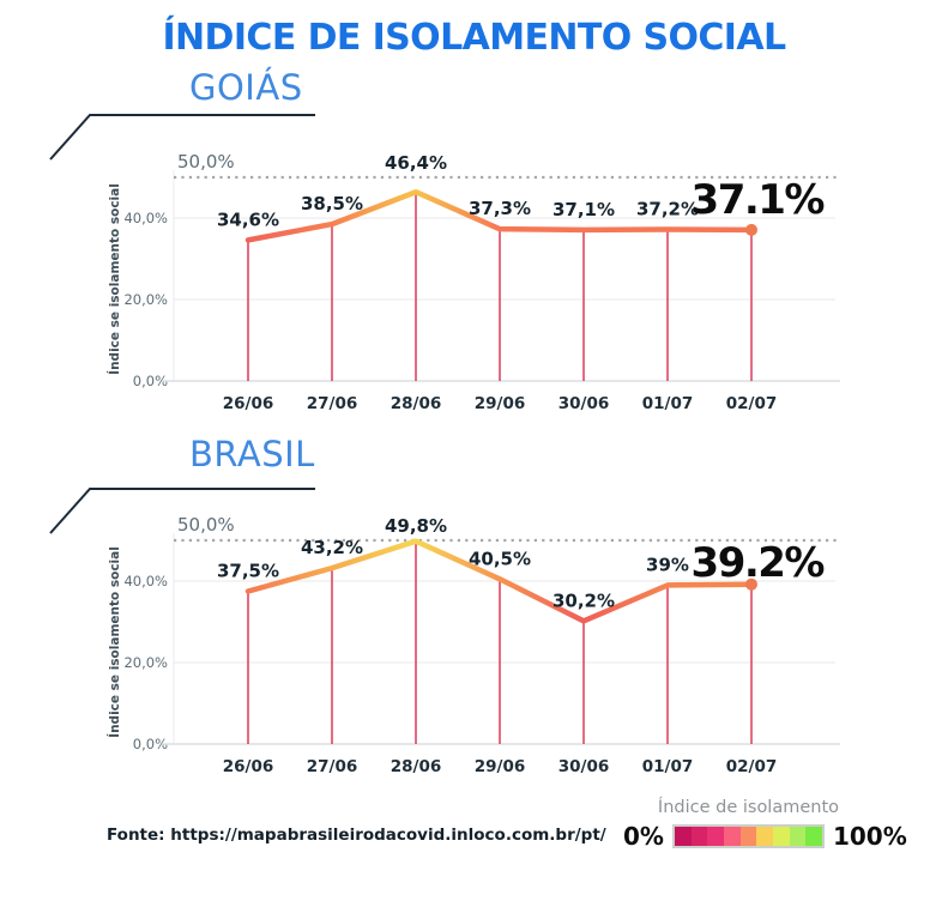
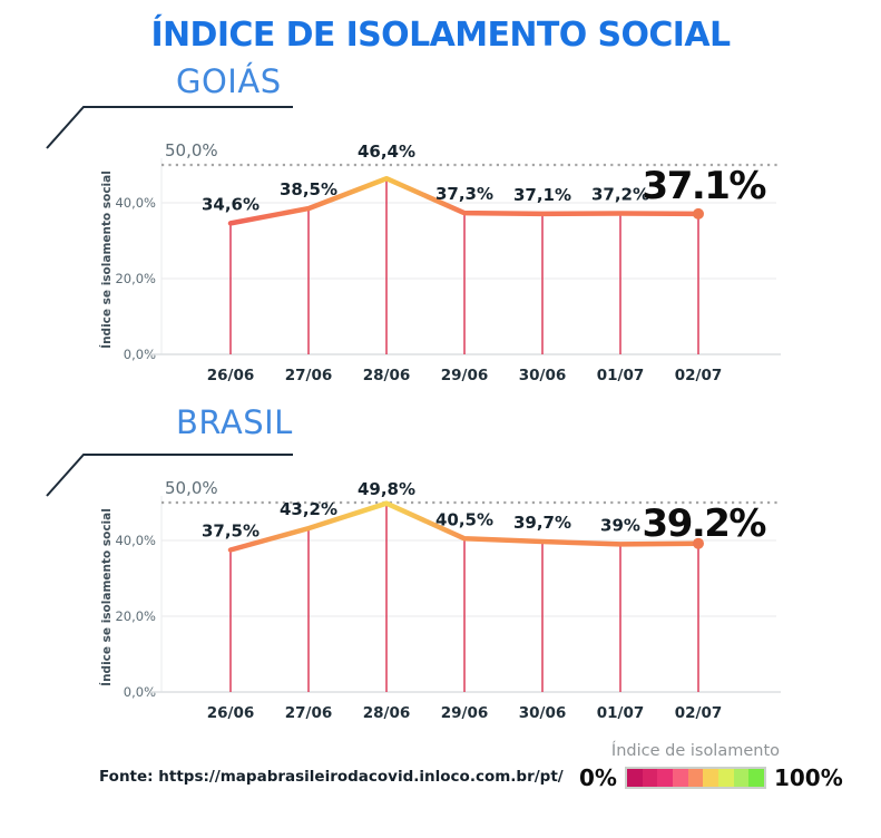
BRASIL/30/06: 30,2% -> 39,7%
